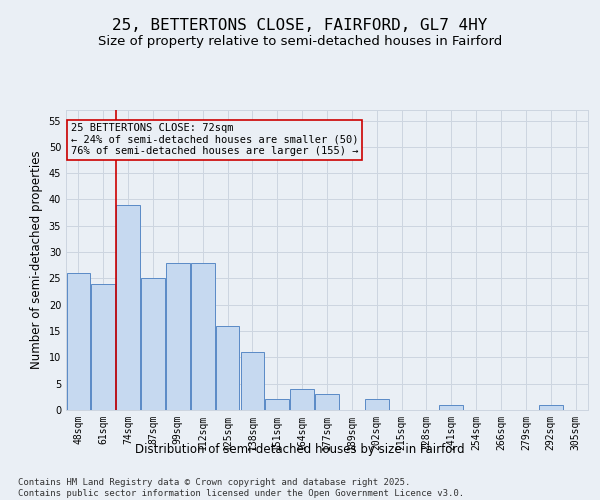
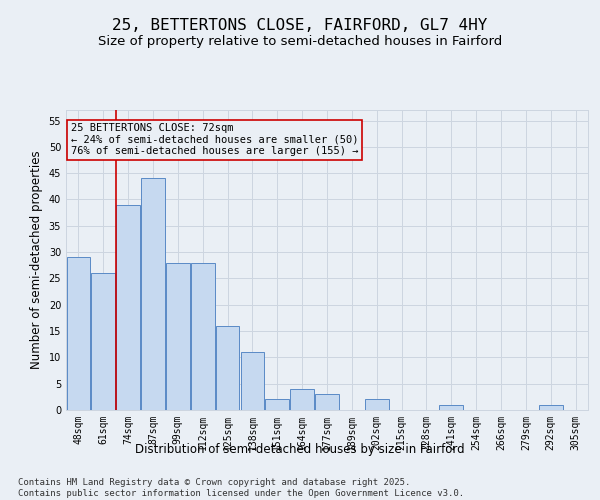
48sqm: 26 -> 29
61sqm: 24 -> 26
87sqm: 25 -> 44
